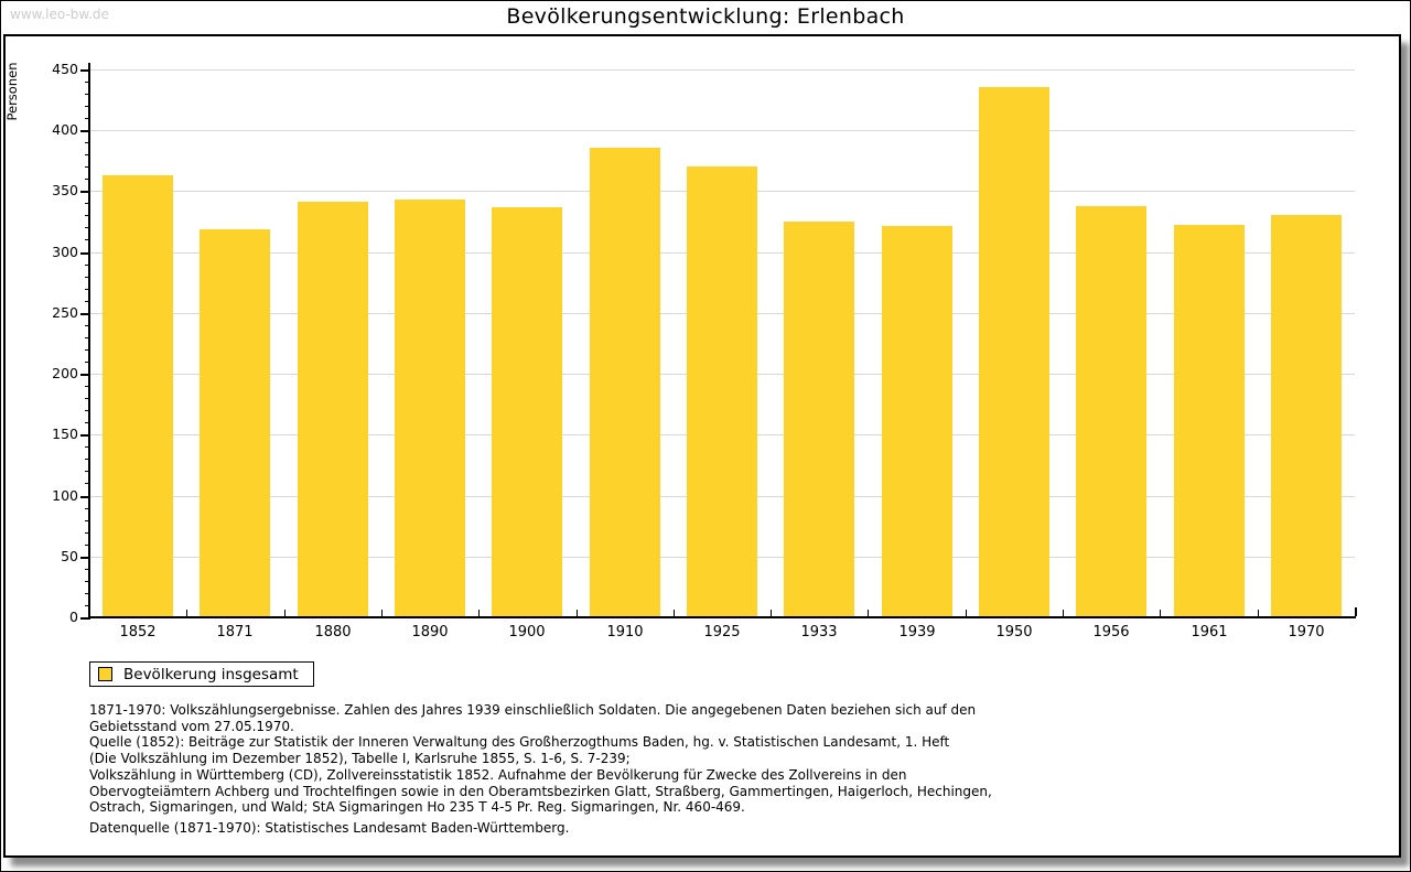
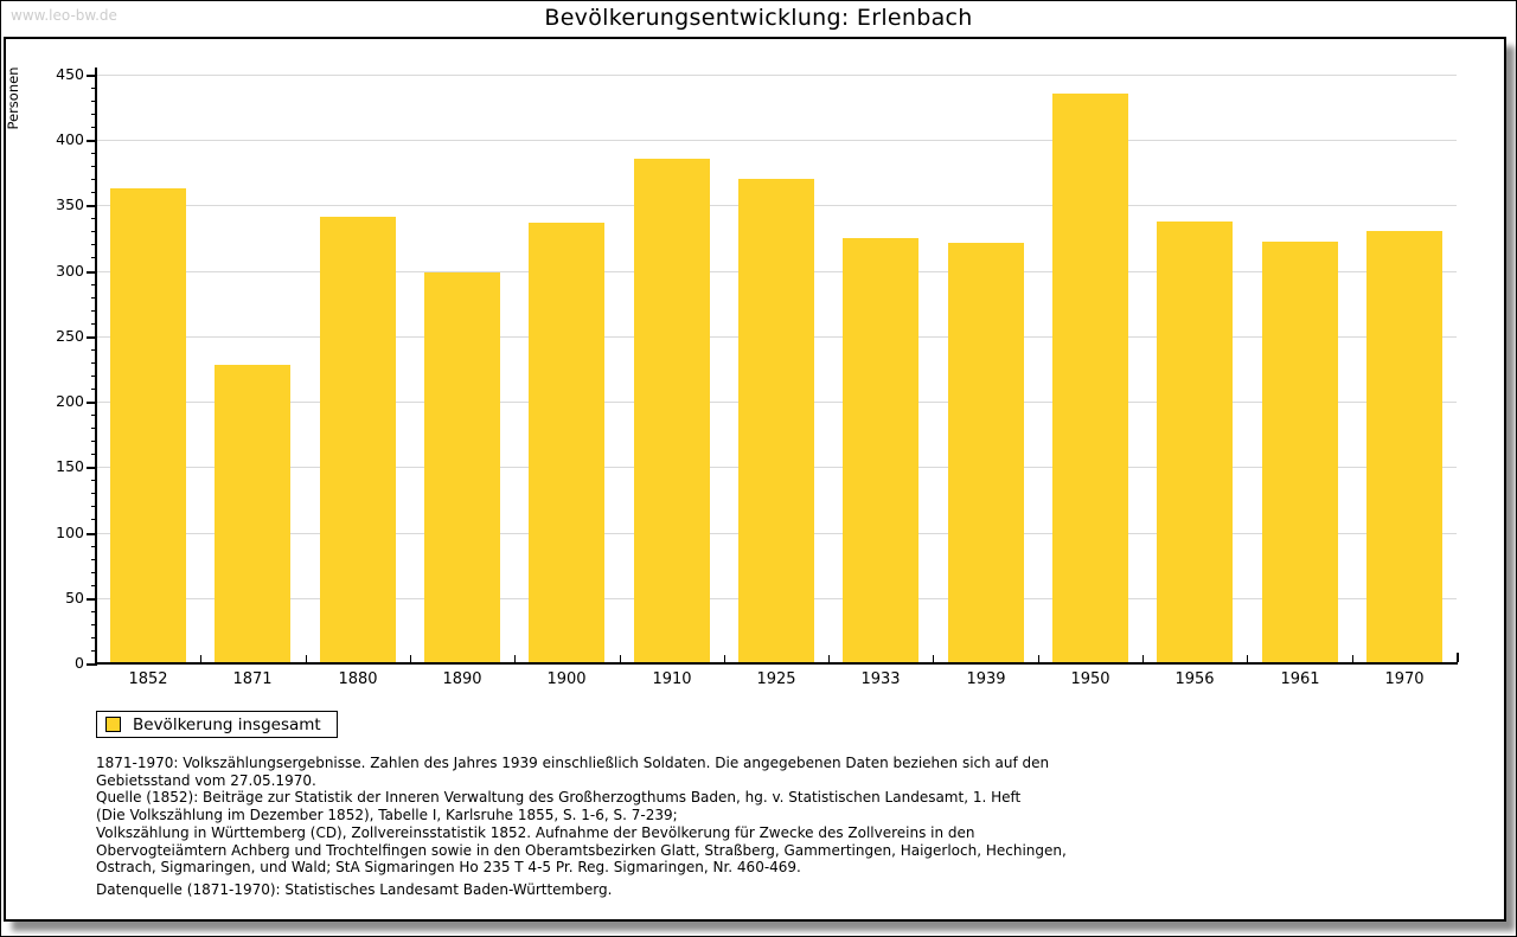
1871: 318 -> 227
1890: 342 -> 298
